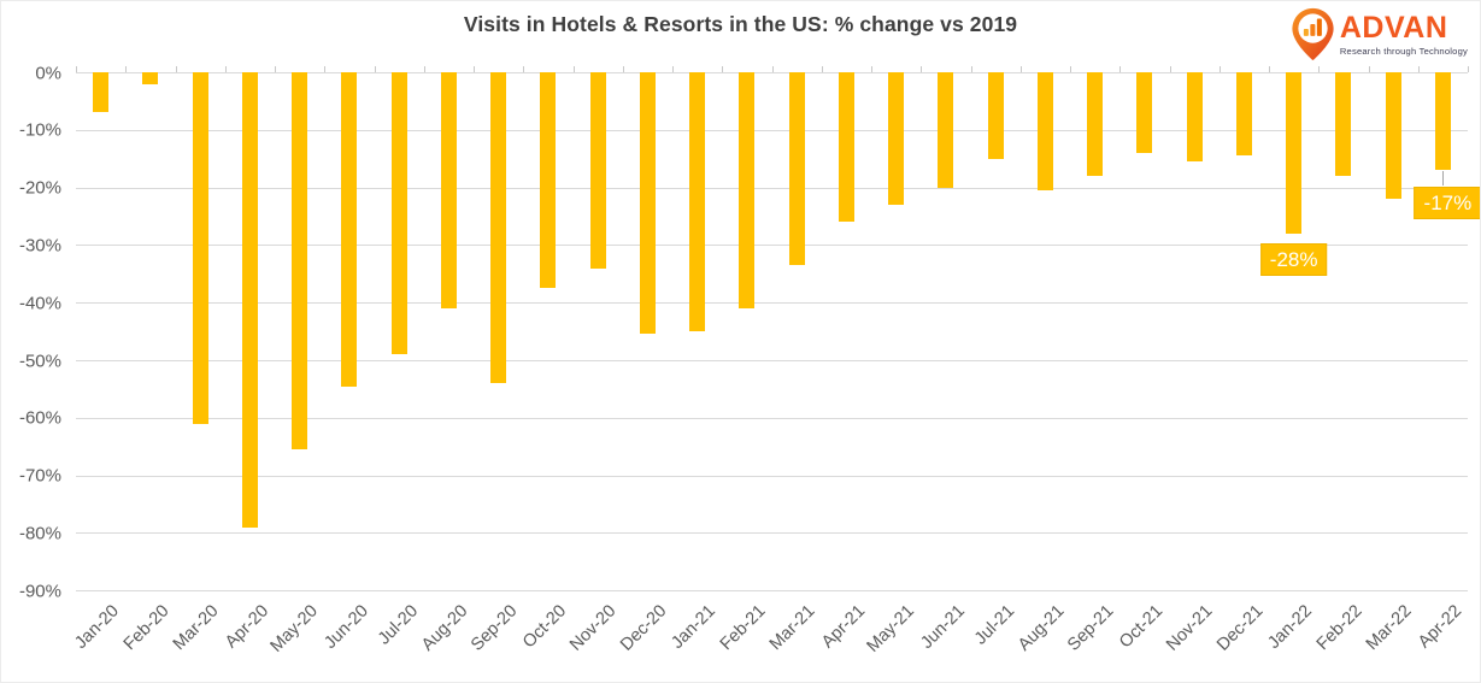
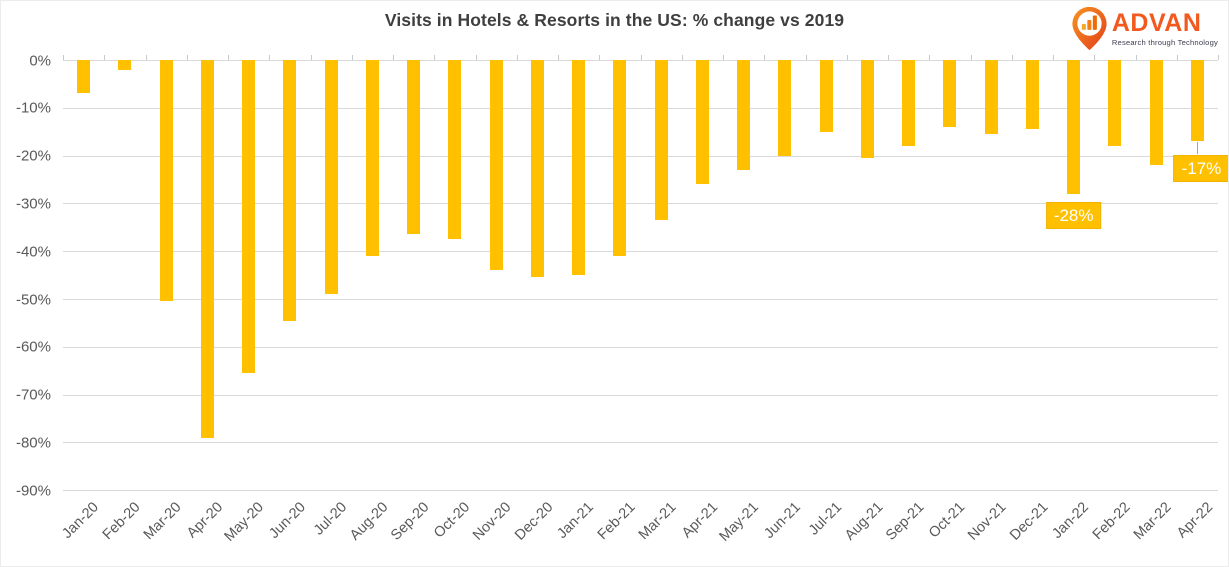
Mar-20: -61% -> -50%
Sep-20: -54% -> -36%
Nov-20: -34% -> -44%
